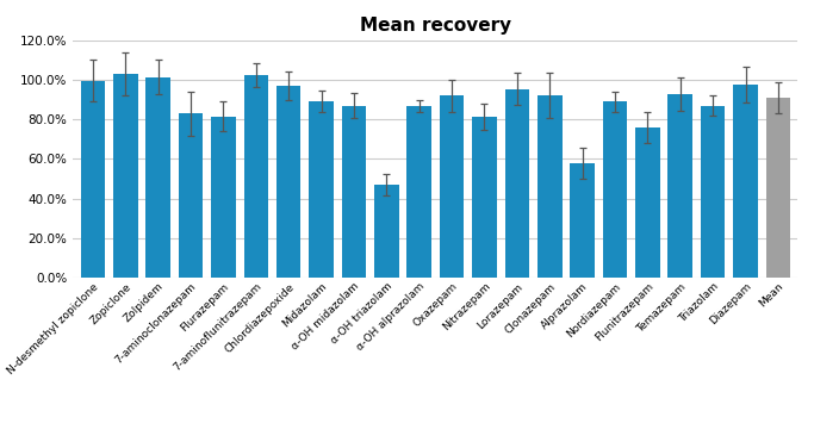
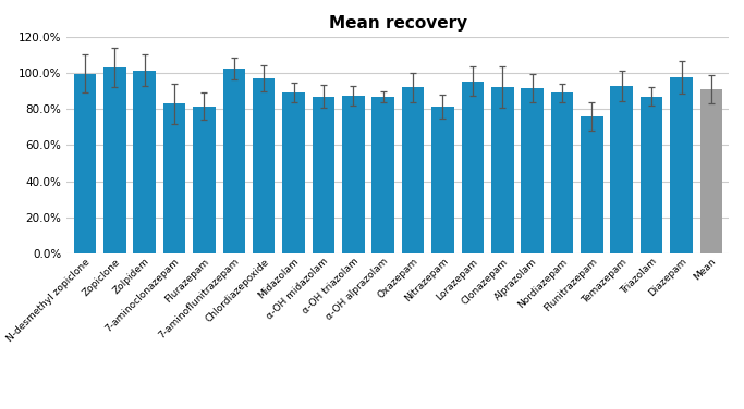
α-OH triazolam: 47% -> 88%
Alprazolam: 58% -> 92%
